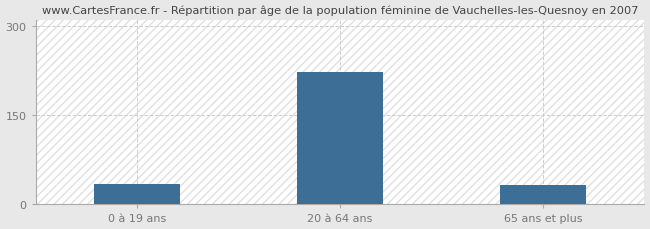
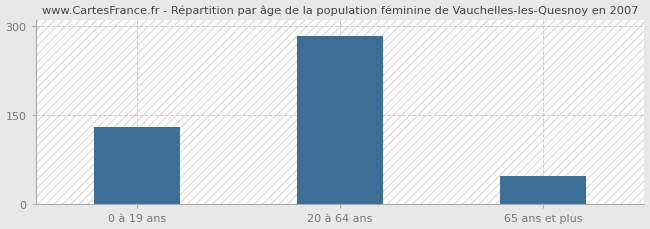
0 à 19 ans: 34 -> 130
20 à 64 ans: 222 -> 283
65 ans et plus: 32 -> 47
